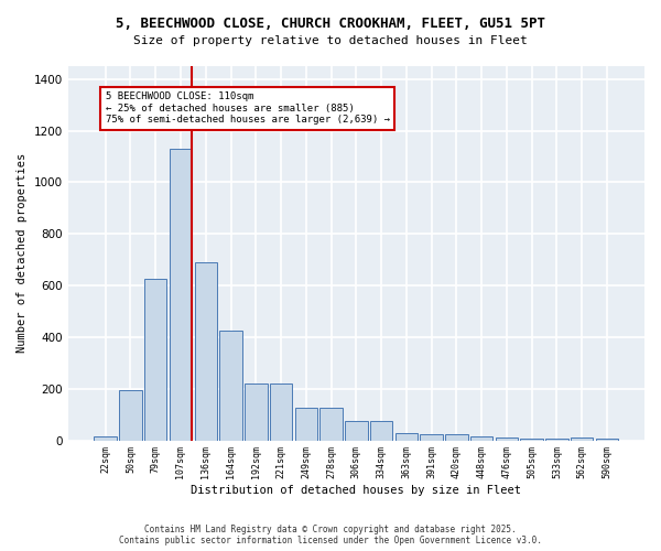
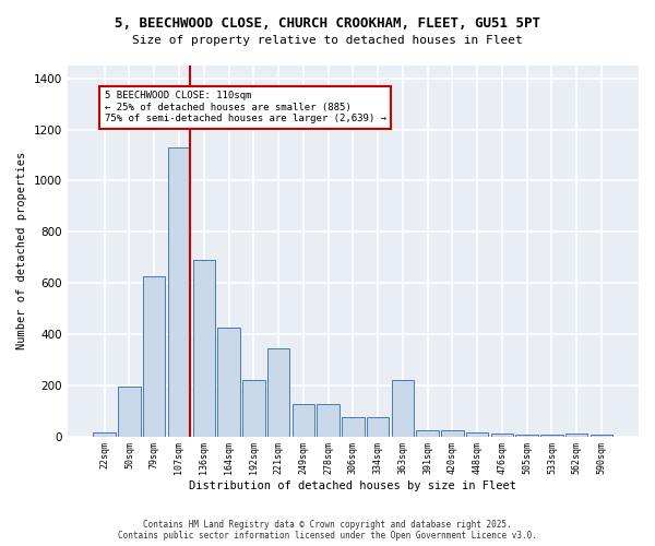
221sqm: 220 -> 345
363sqm: 30 -> 220
